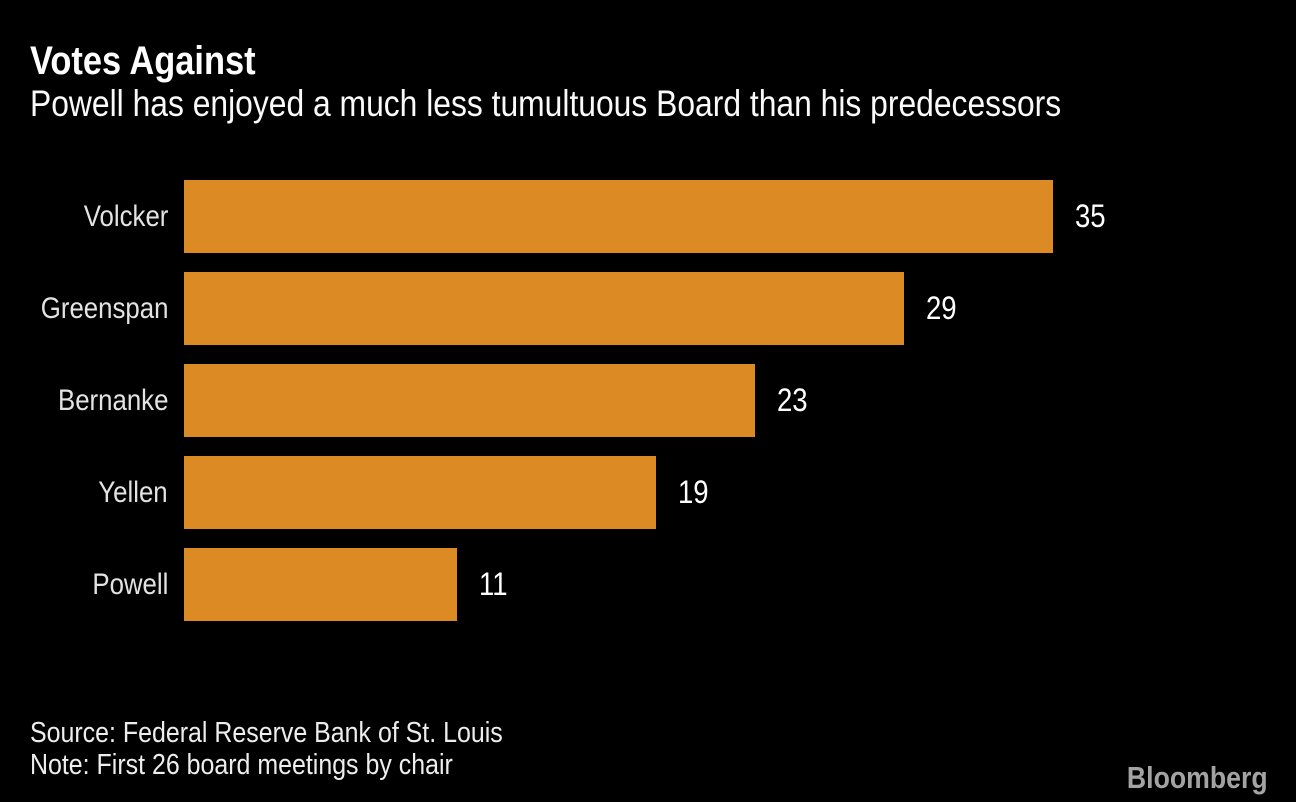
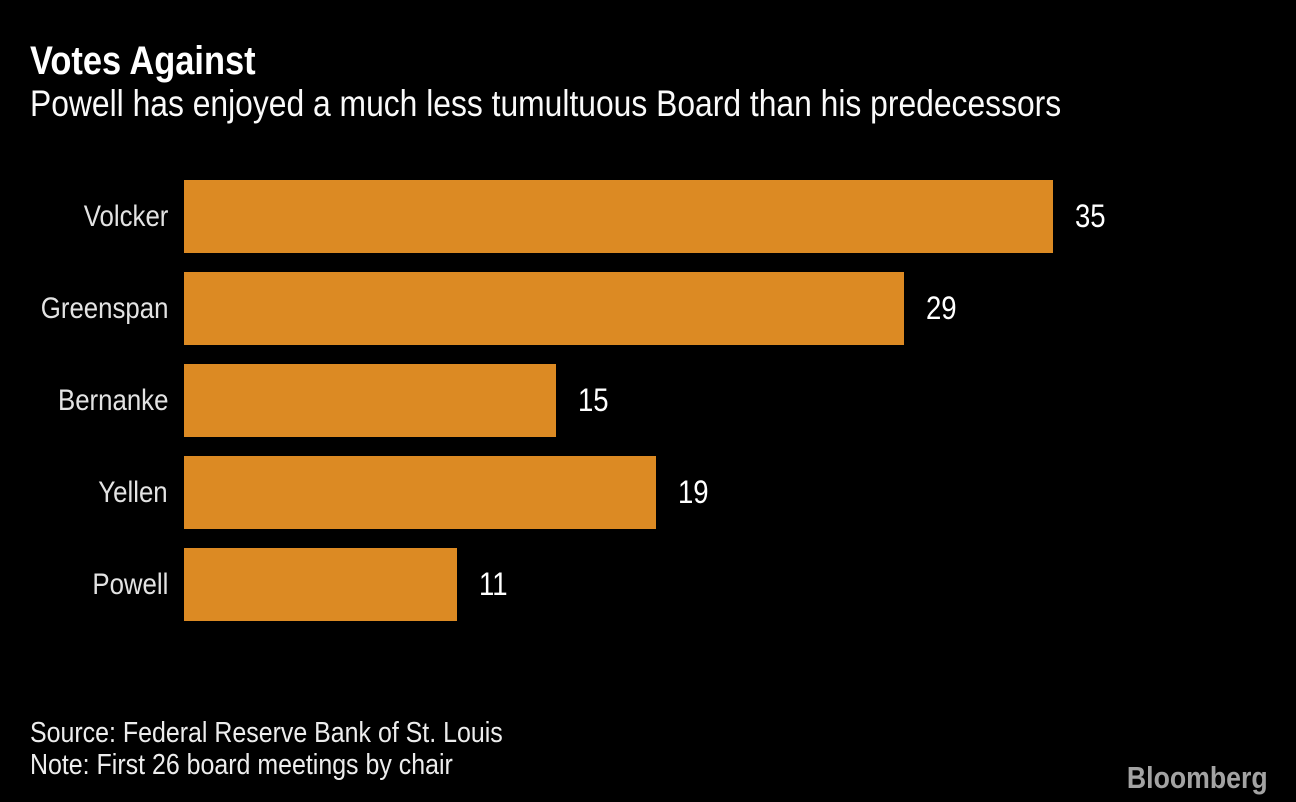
Bernanke: 23 -> 15
